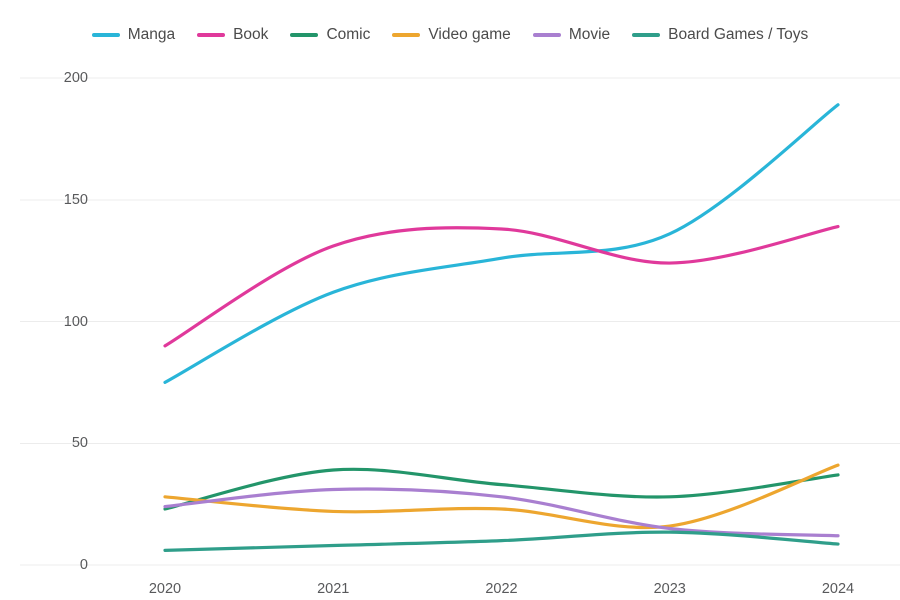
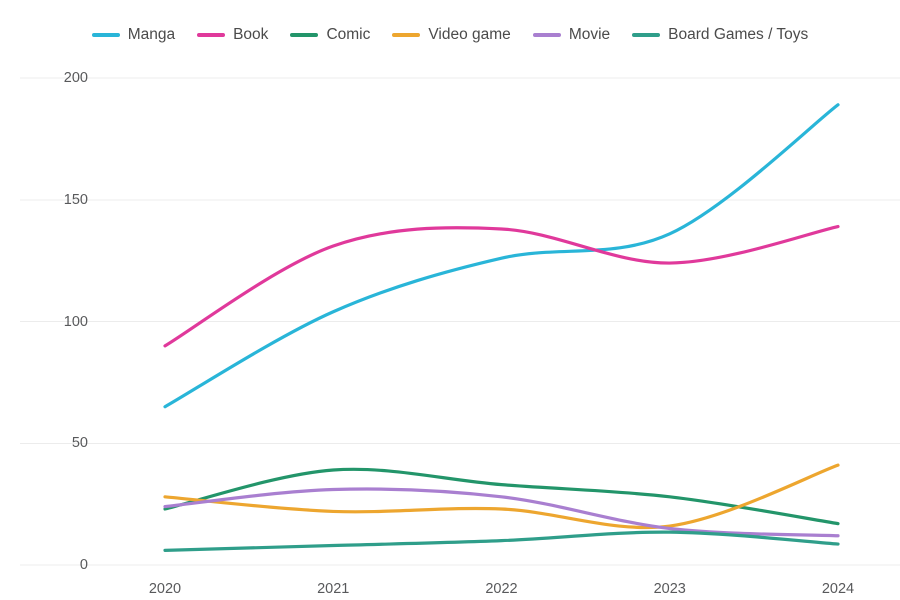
Manga/2020: 75 -> 65
Manga/2021: 112 -> 104
Comic/2024: 37 -> 17
